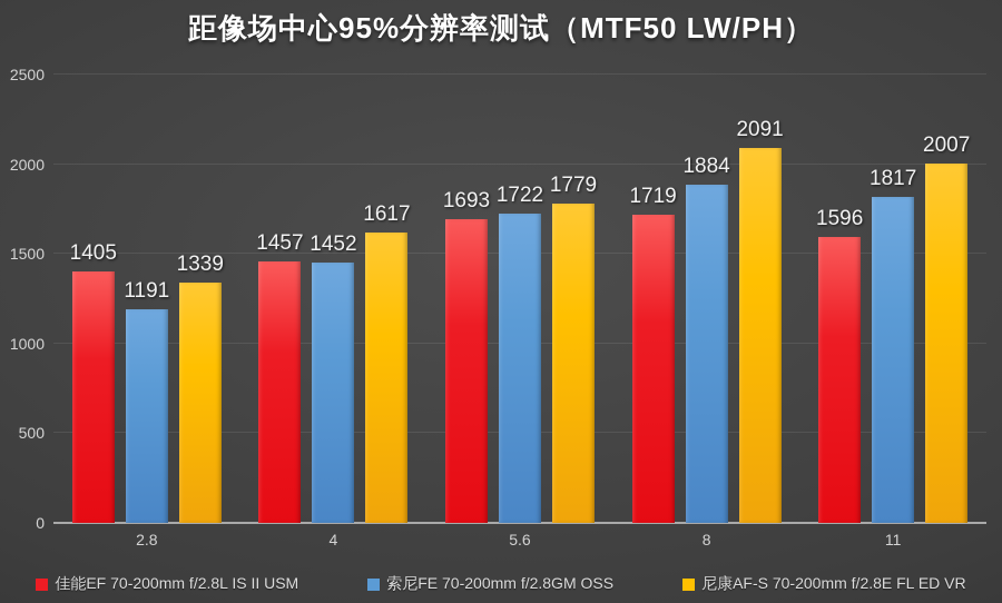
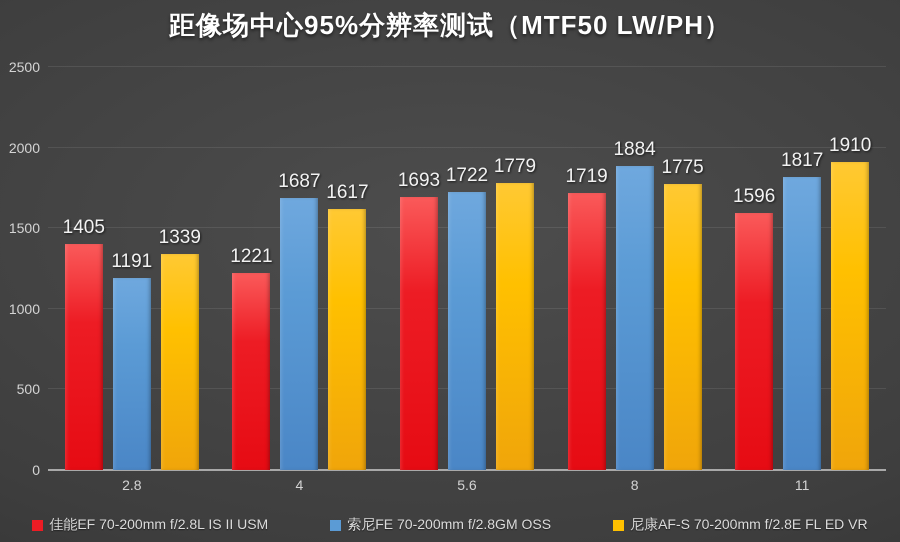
佳能EF 70-200mm f/2.8L IS II USM/4: 1457 -> 1221
索尼FE 70-200mm f/2.8GM OSS/4: 1452 -> 1687
尼康AF-S 70-200mm f/2.8E FL ED VR/8: 2091 -> 1775
尼康AF-S 70-200mm f/2.8E FL ED VR/11: 2007 -> 1910
